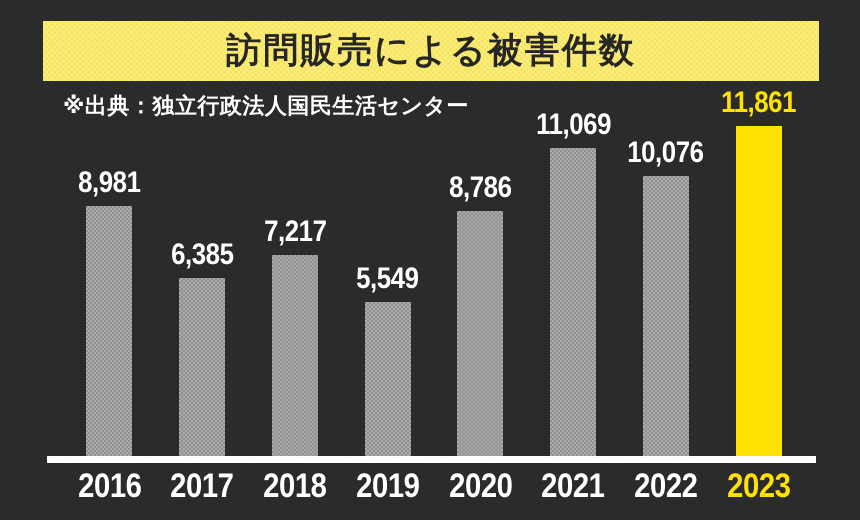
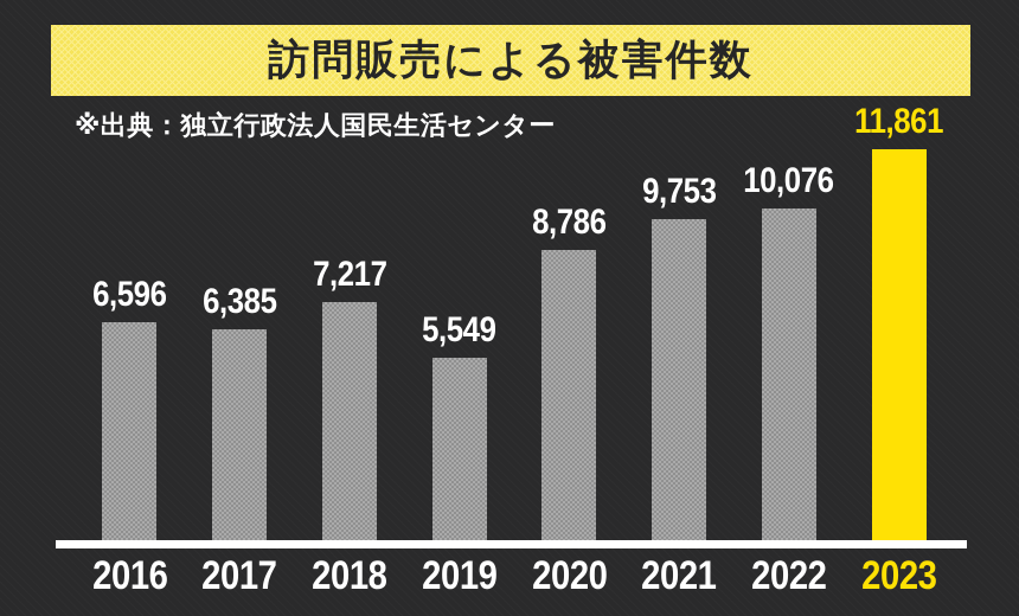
2016: 8,981 -> 6,596
2021: 11,069 -> 9,753
